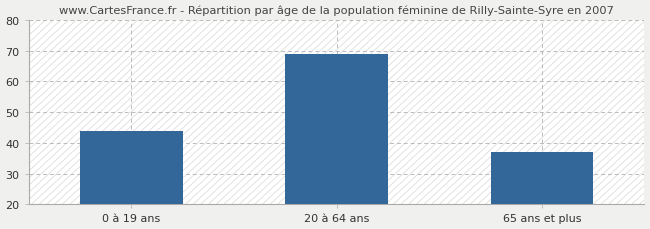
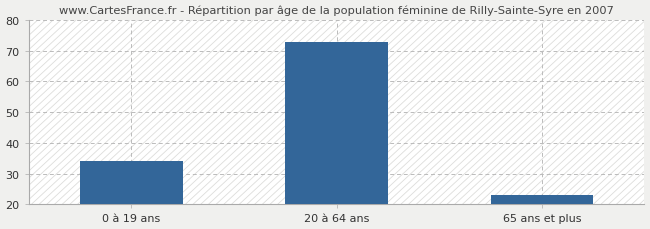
0 à 19 ans: 44 -> 34
20 à 64 ans: 69 -> 73
65 ans et plus: 37 -> 23
